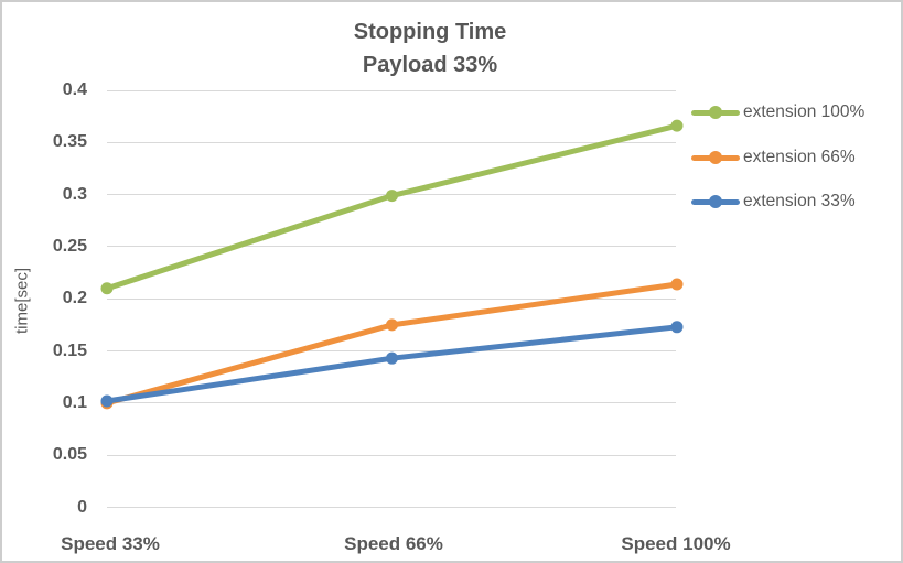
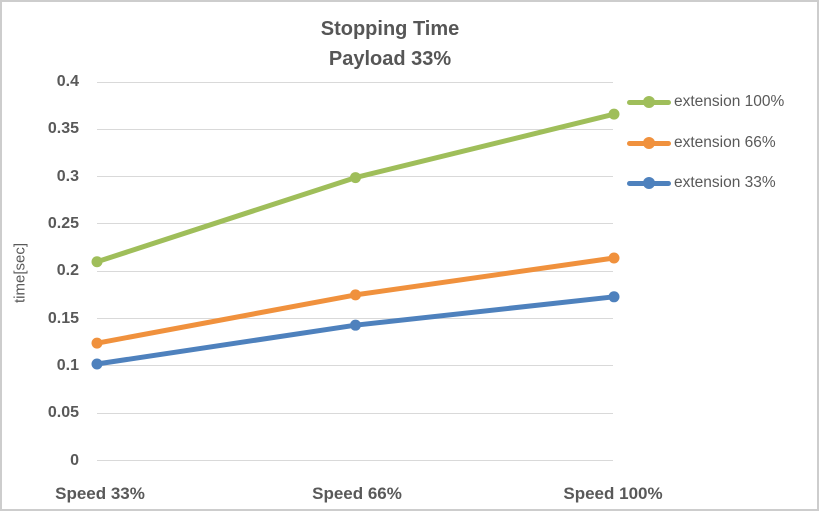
extension 66%/Speed 33%: 0.10 -> 0.12
